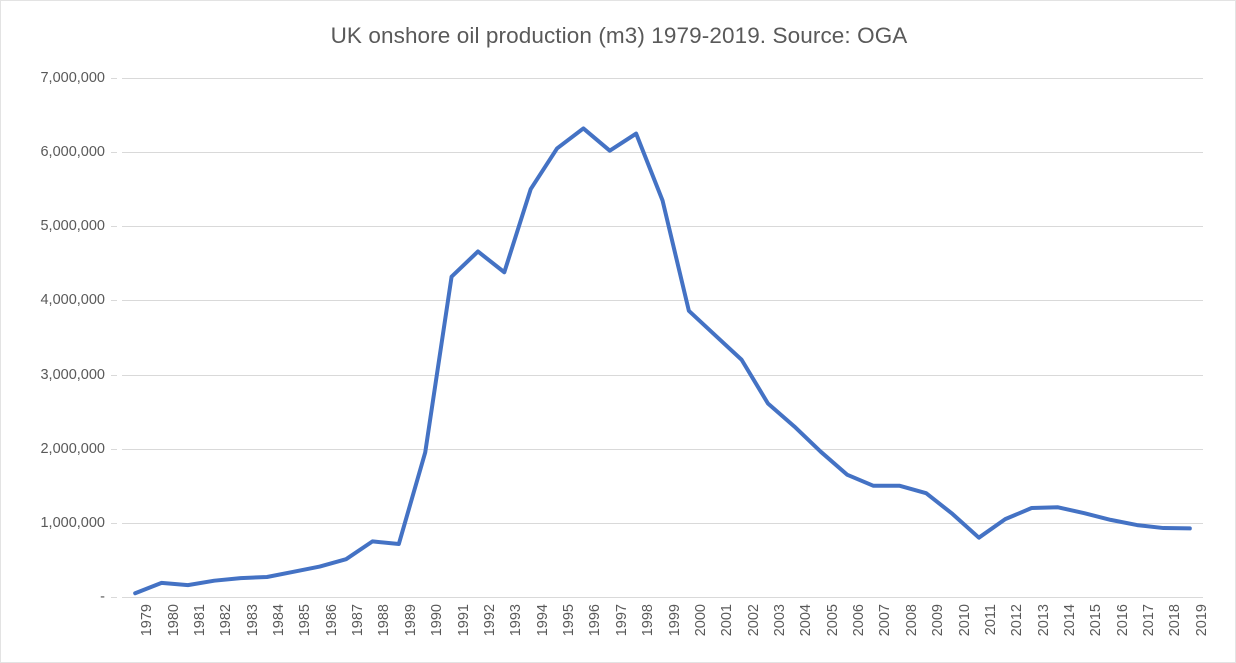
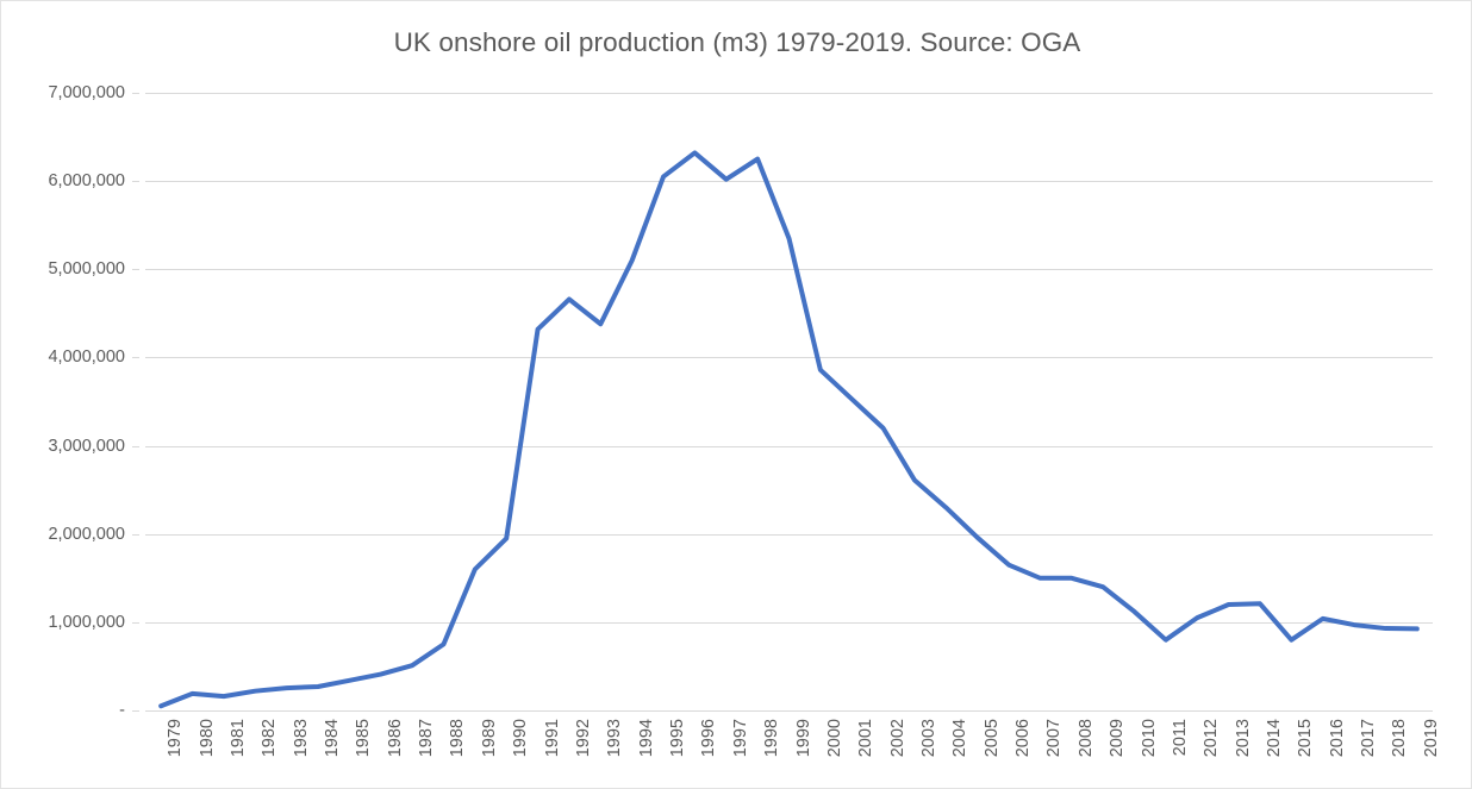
1989: 700000 -> 1600000
1994: 5500000 -> 5100000
2015: 1100000 -> 800000
